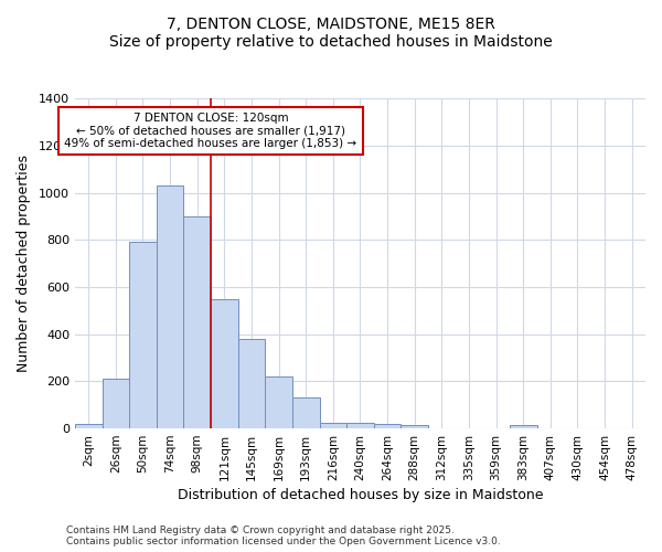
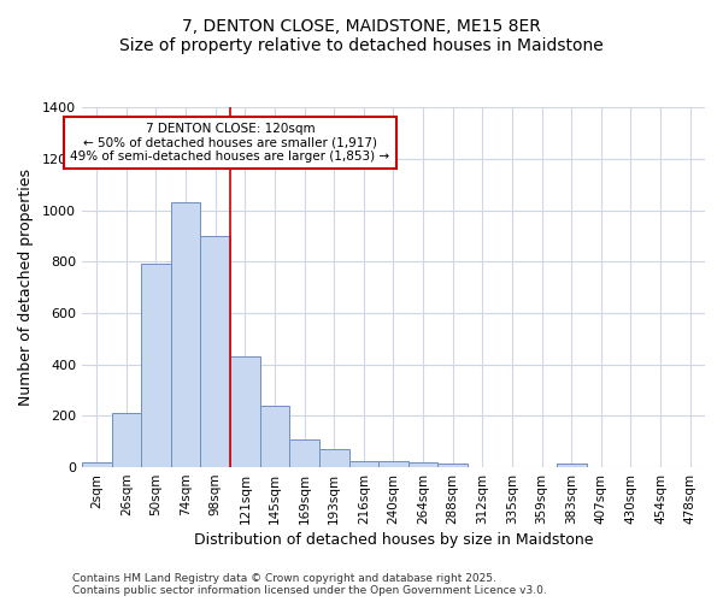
121sqm: 550 -> 430
145sqm: 380 -> 240
169sqm: 220 -> 110
193sqm: 130 -> 70
